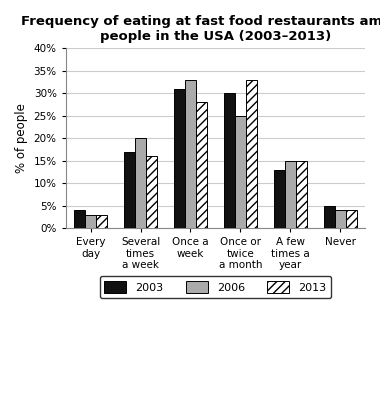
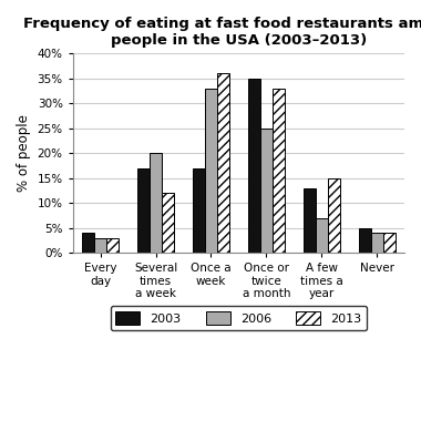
2013/Several times a week: 16% -> 12%
2003/Once a week: 31% -> 17%
2013/Once a week: 28% -> 36%
2003/Once or twice a month: 30% -> 35%
2006/A few times a year: 15% -> 7%
